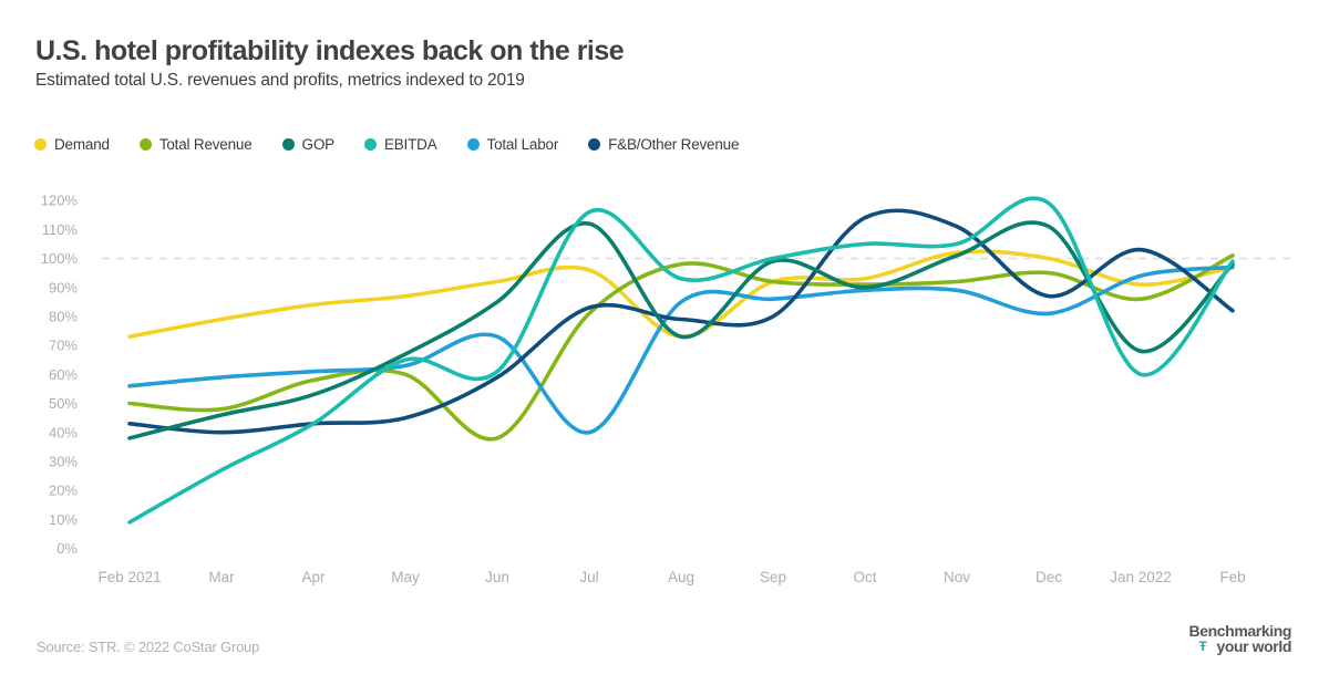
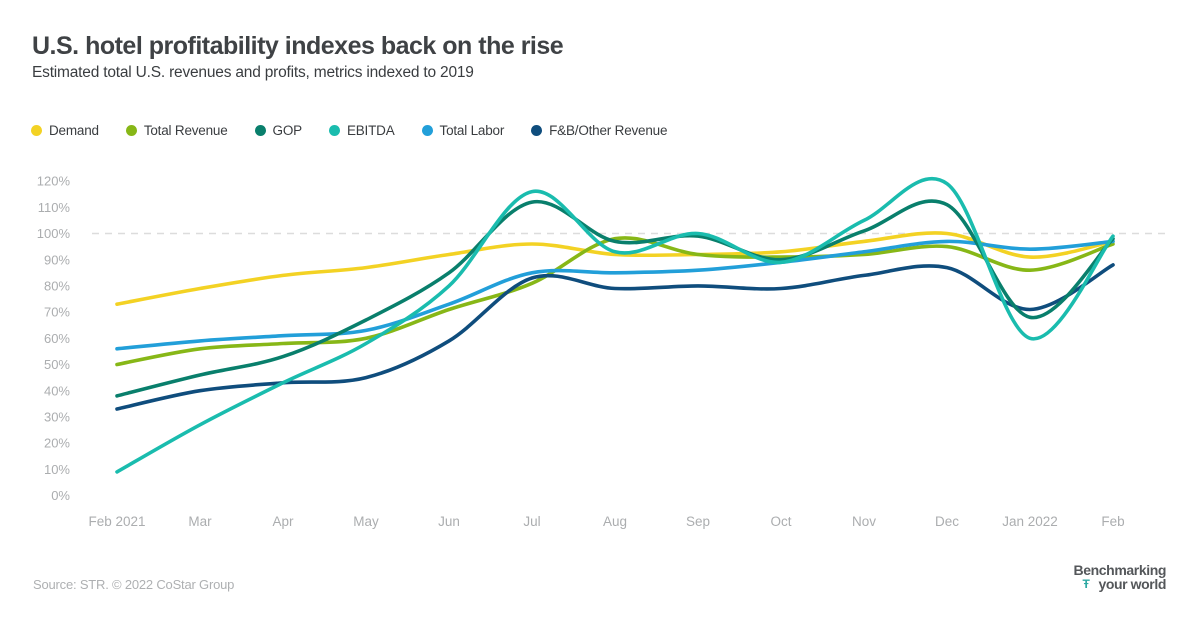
F&B/Other Revenue/Feb 2021: 43% -> 33%
Total Revenue/Mar: 48% -> 56%
EBITDA/May: 65% -> 58%
Total Revenue/Jun: 38% -> 71%
EBITDA/Jun: 61% -> 80%
Total Labor/Jul: 40% -> 85%
Demand/Aug: 73% -> 92%
GOP/Aug: 73% -> 97%
EBITDA/Oct: 105% -> 89%
F&B/Other Revenue/Oct: 114% -> 79%
Demand/Nov: 102% -> 97%
Total Labor/Nov: 89% -> 93%
F&B/Other Revenue/Nov: 111% -> 84%
Total Labor/Dec: 81% -> 97%
F&B/Other Revenue/Jan 2022: 103% -> 71%
Total Revenue/Feb: 101% -> 96%
F&B/Other Revenue/Feb: 82% -> 88%
